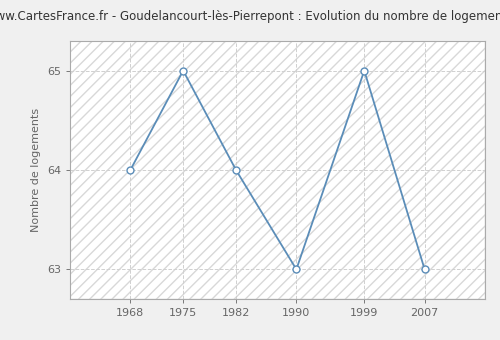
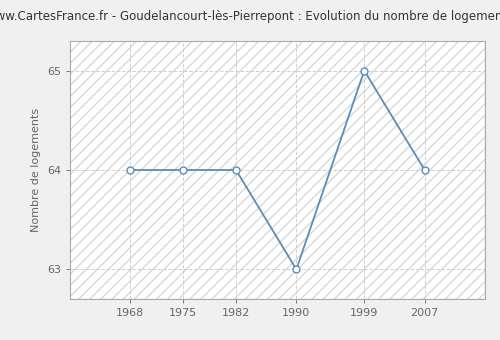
1975: 65 -> 64
2007: 63 -> 64
